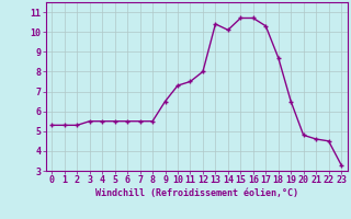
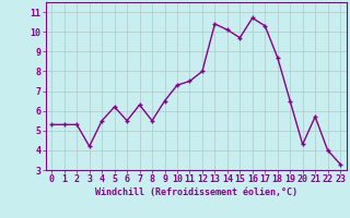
3: 5.5 -> 4.2
5: 5.5 -> 6.2
7: 5.5 -> 6.3
15: 10.7 -> 9.7
20: 4.8 -> 4.3
21: 4.6 -> 5.7
22: 4.5 -> 4.0
